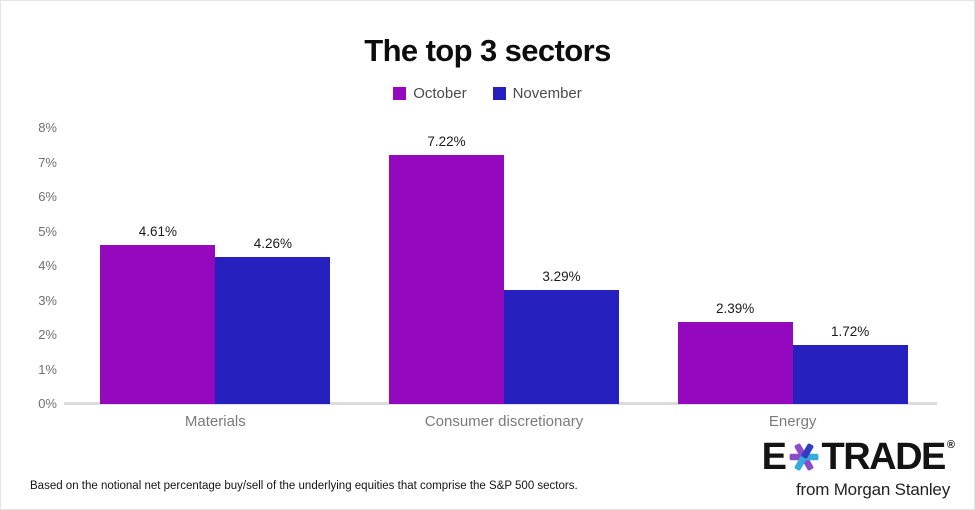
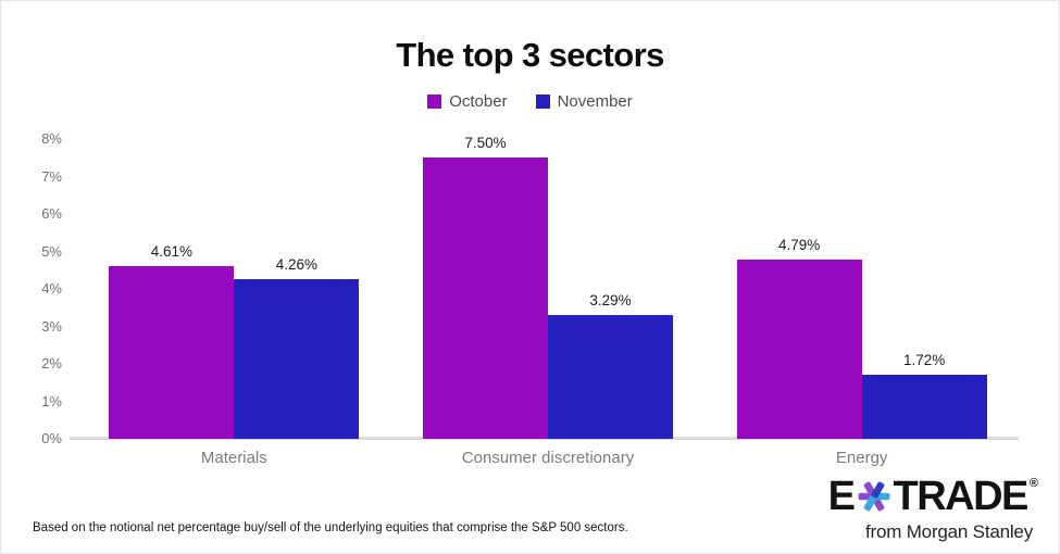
October/Consumer discretionary: 7.22% -> 7.50%
October/Energy: 2.39% -> 4.79%
